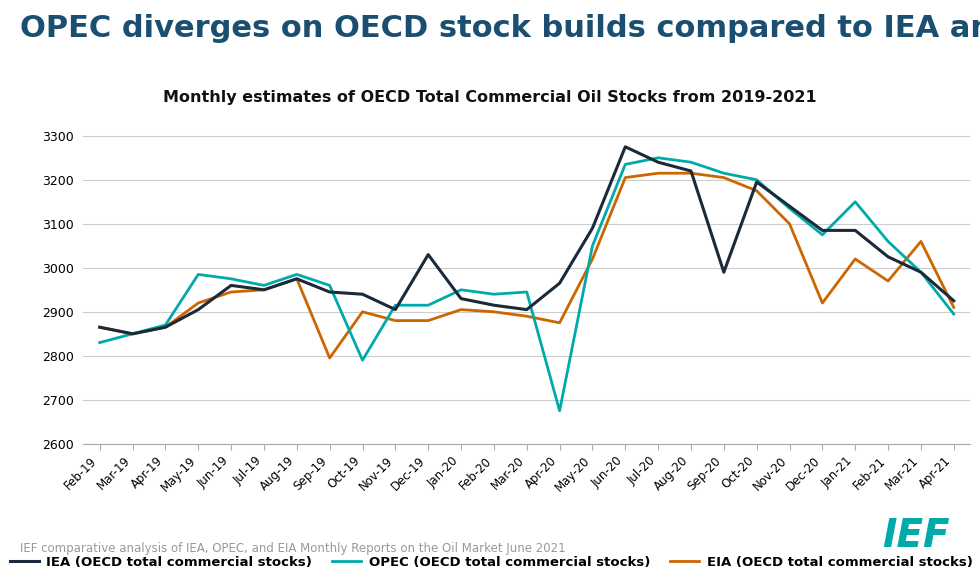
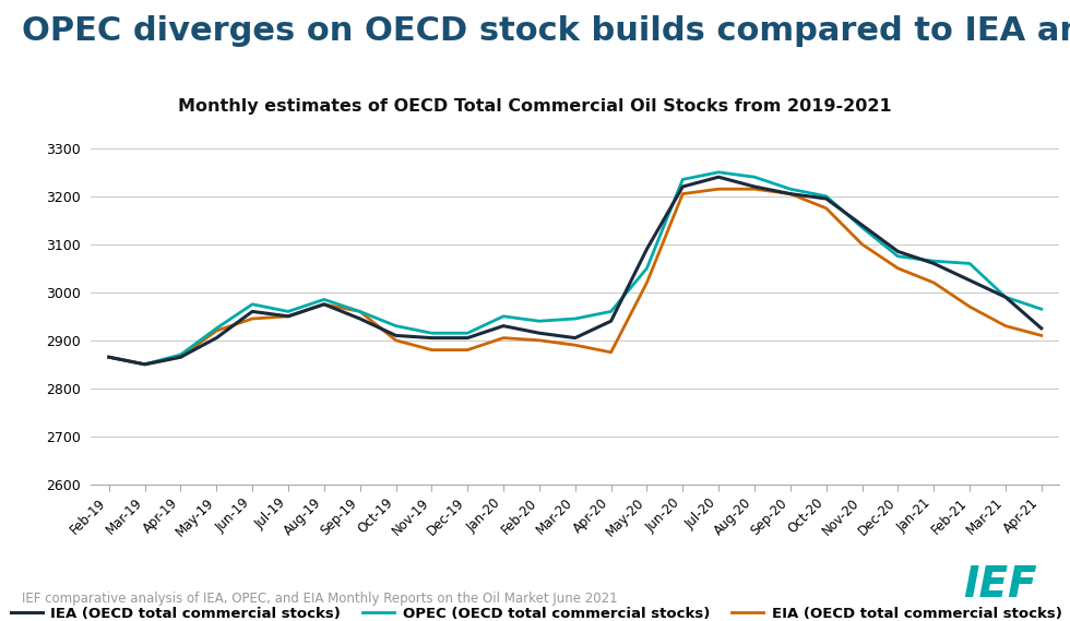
OPEC (OECD total commercial stocks)/Feb-19: 2830 -> 2865
OPEC (OECD total commercial stocks)/May-19: 2985 -> 2925
EIA (OECD total commercial stocks)/Sep-19: 2795 -> 2960
IEA (OECD total commercial stocks)/Oct-19: 2940 -> 2910
OPEC (OECD total commercial stocks)/Oct-19: 2790 -> 2930
IEA (OECD total commercial stocks)/Dec-19: 3030 -> 2905
IEA (OECD total commercial stocks)/Apr-20: 2965 -> 2940
OPEC (OECD total commercial stocks)/Apr-20: 2675 -> 2960
IEA (OECD total commercial stocks)/Jun-20: 3275 -> 3220
IEA (OECD total commercial stocks)/Sep-20: 2990 -> 3205
EIA (OECD total commercial stocks)/Dec-20: 2920 -> 3050
IEA (OECD total commercial stocks)/Jan-21: 3085 -> 3060
OPEC (OECD total commercial stocks)/Jan-21: 3150 -> 3065
EIA (OECD total commercial stocks)/Mar-21: 3060 -> 2930
OPEC (OECD total commercial stocks)/Apr-21: 2895 -> 2965
